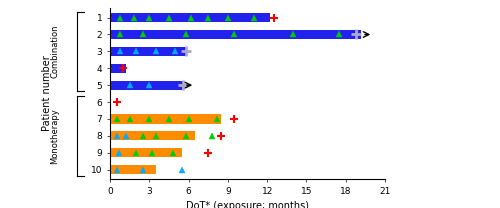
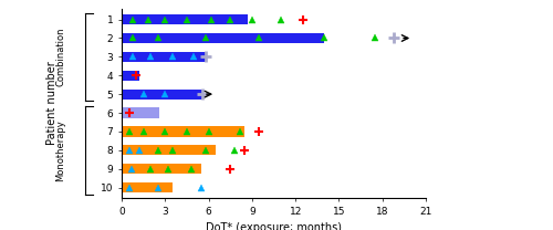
1: 12.2 -> 8.7
2: 19.2 -> 14.0
6: 0.1 -> 2.6
